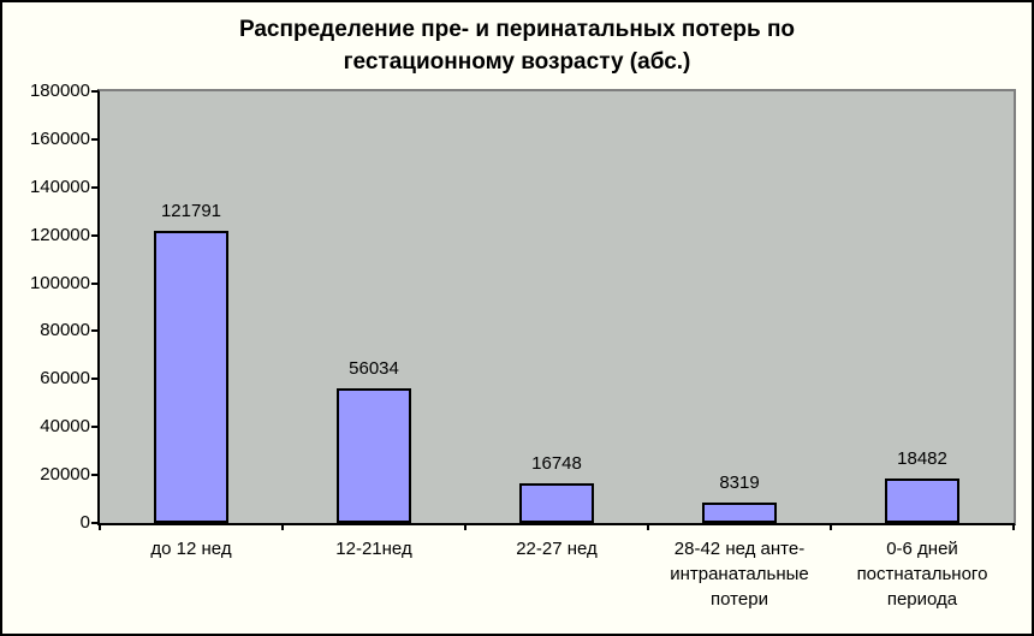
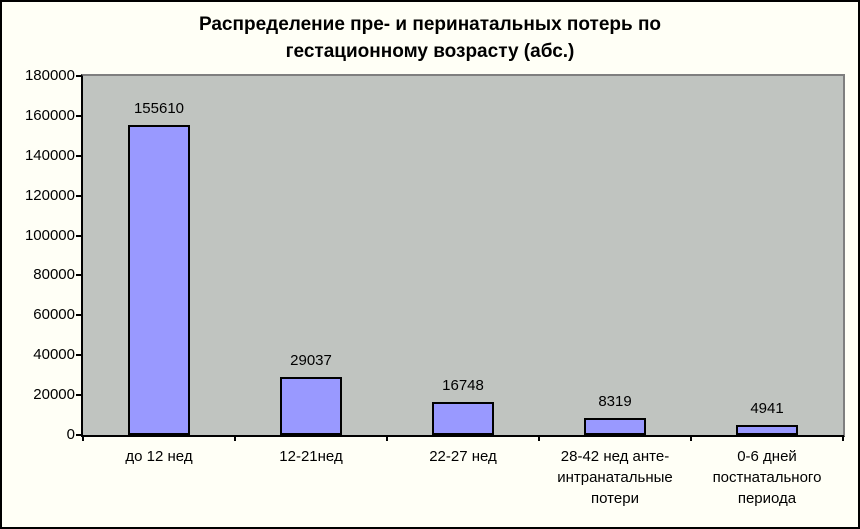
до 12 нед: 121791 -> 155610
12-21нед: 56034 -> 29037
0-6 дней постнатального периода: 18482 -> 4941
